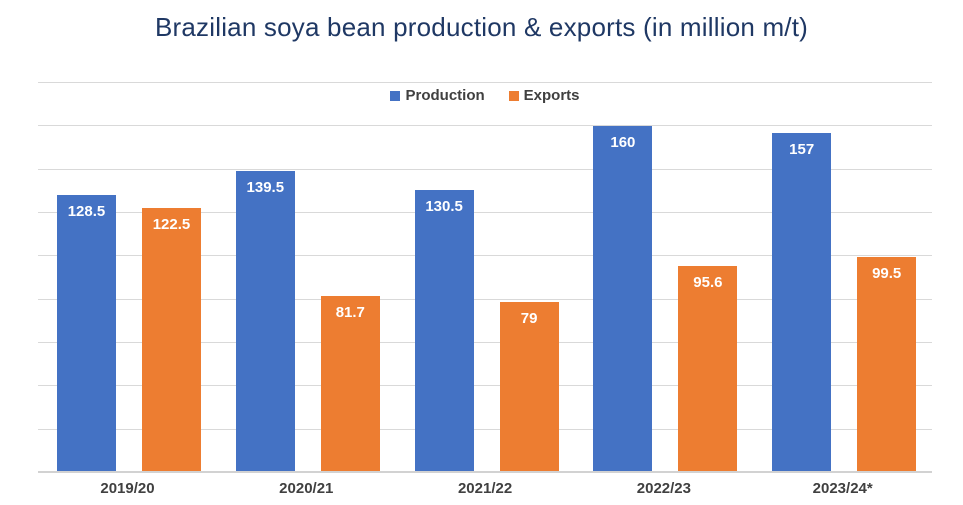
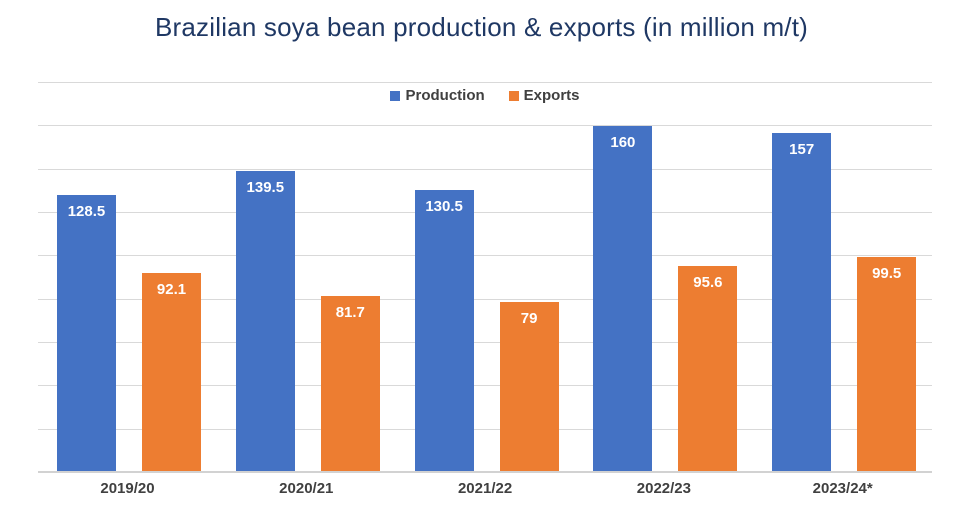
Exports/2019/20: 122.5 -> 92.1
